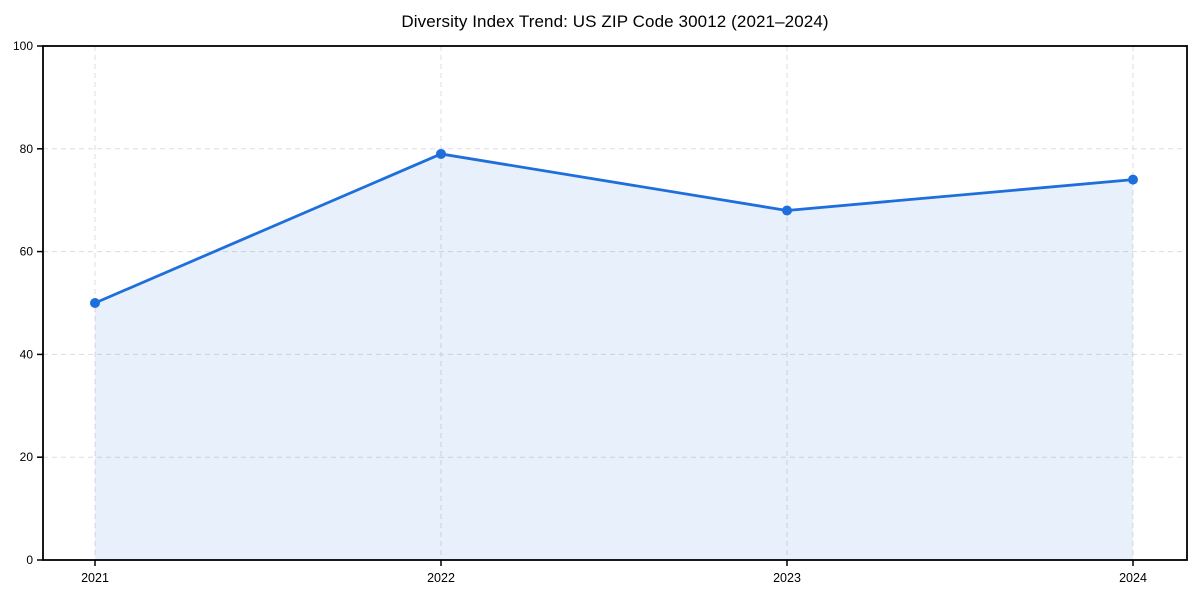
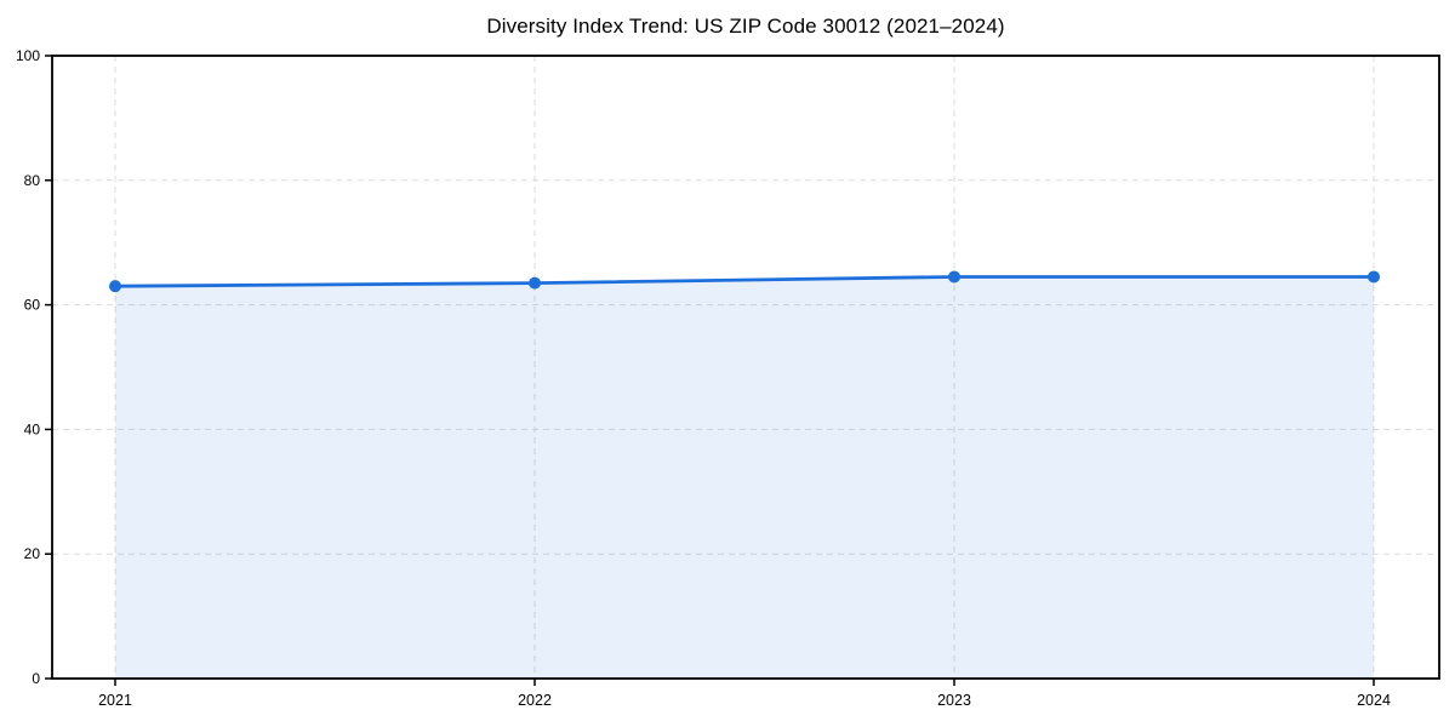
2021: 50 -> 63
2022: 79 -> 64
2023: 68 -> 64
2024: 74 -> 64
